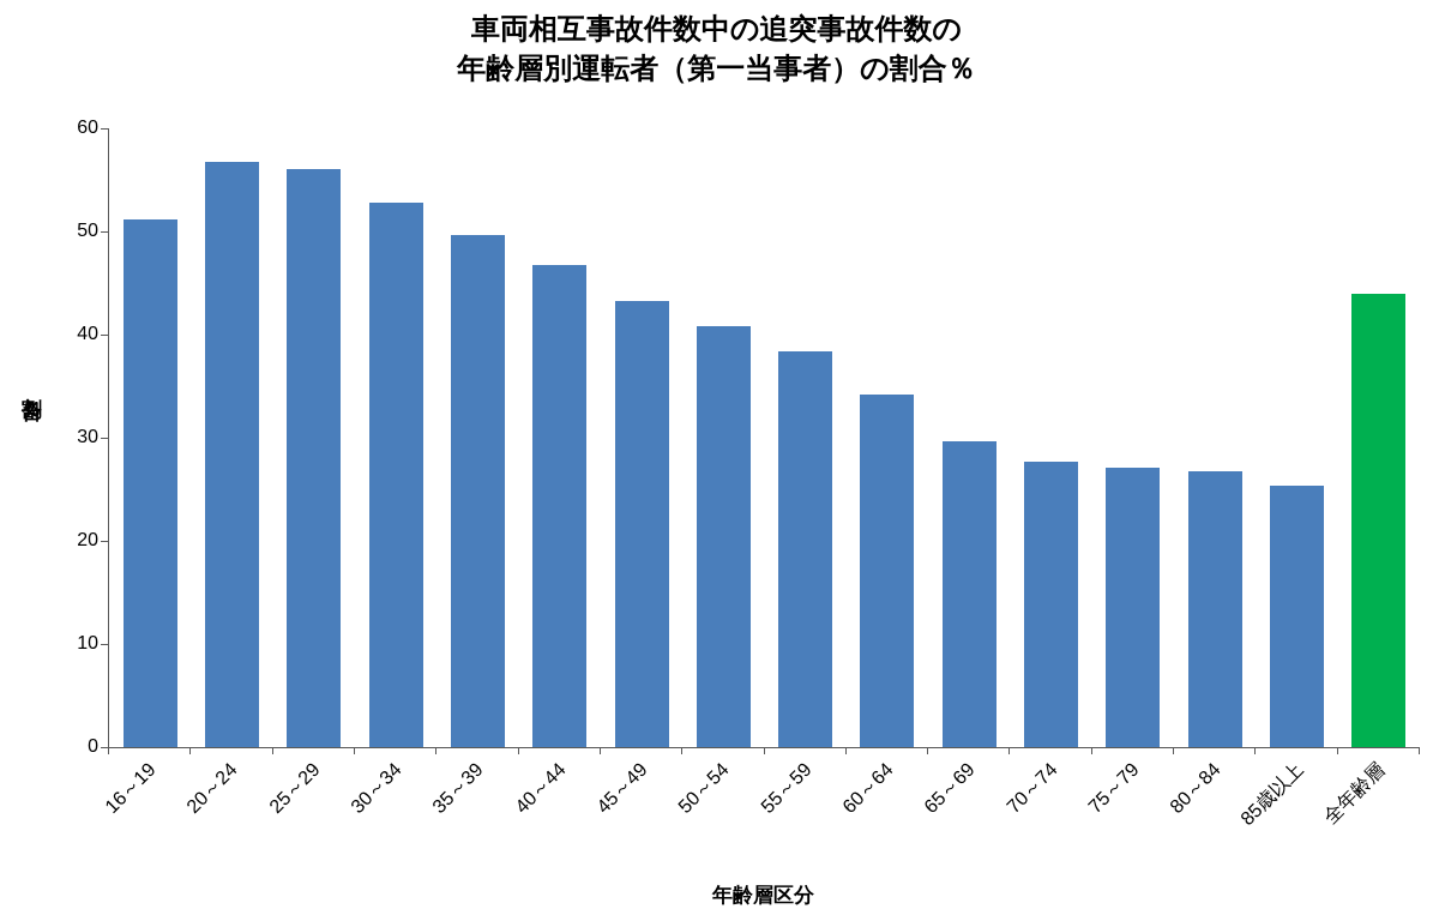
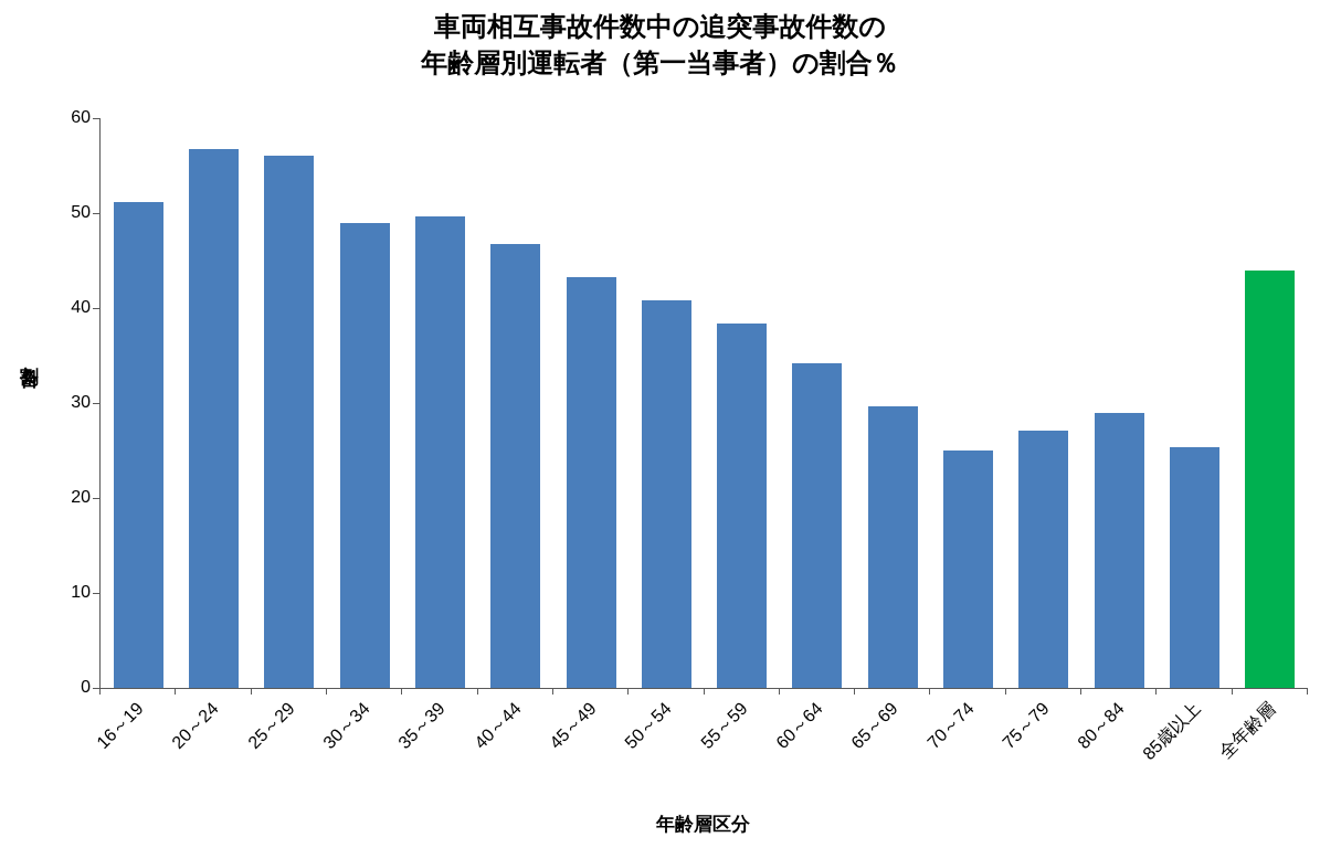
30～34: 53 -> 49
70～74: 28 -> 25
80～84: 27 -> 29
